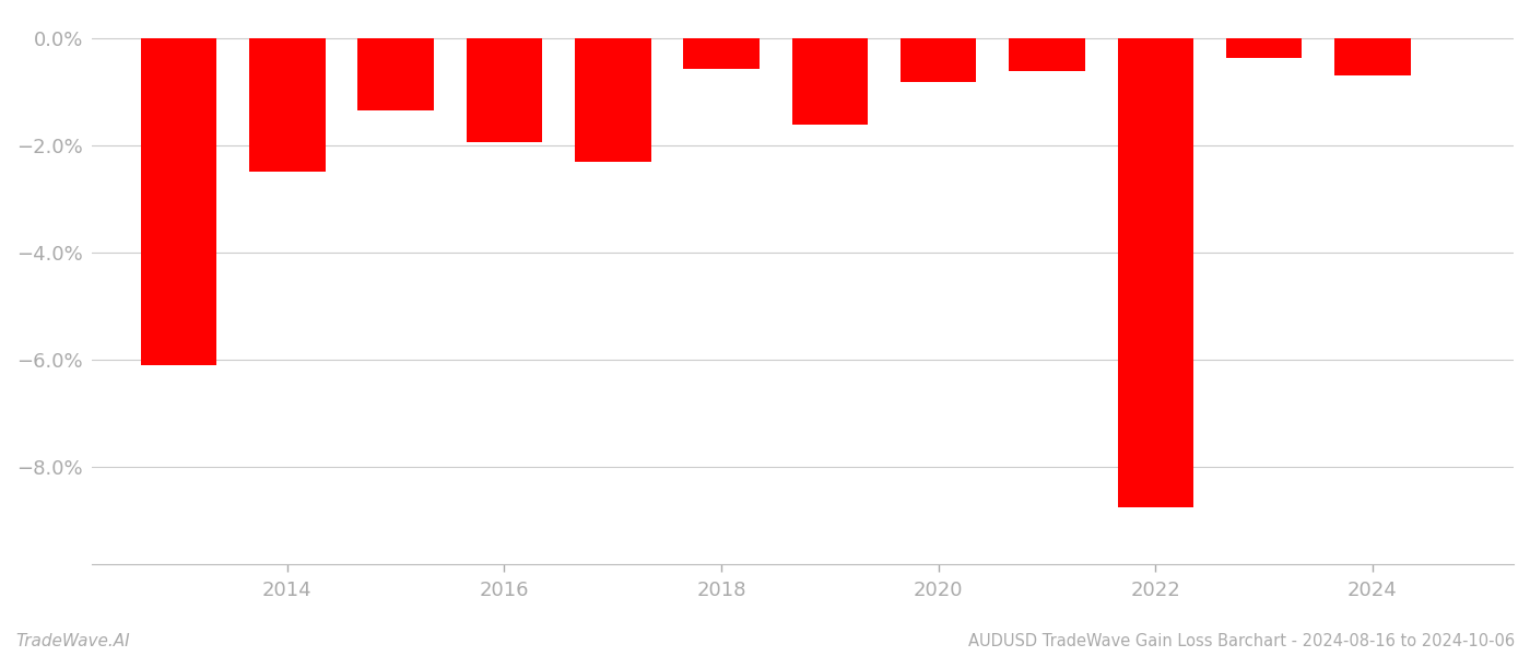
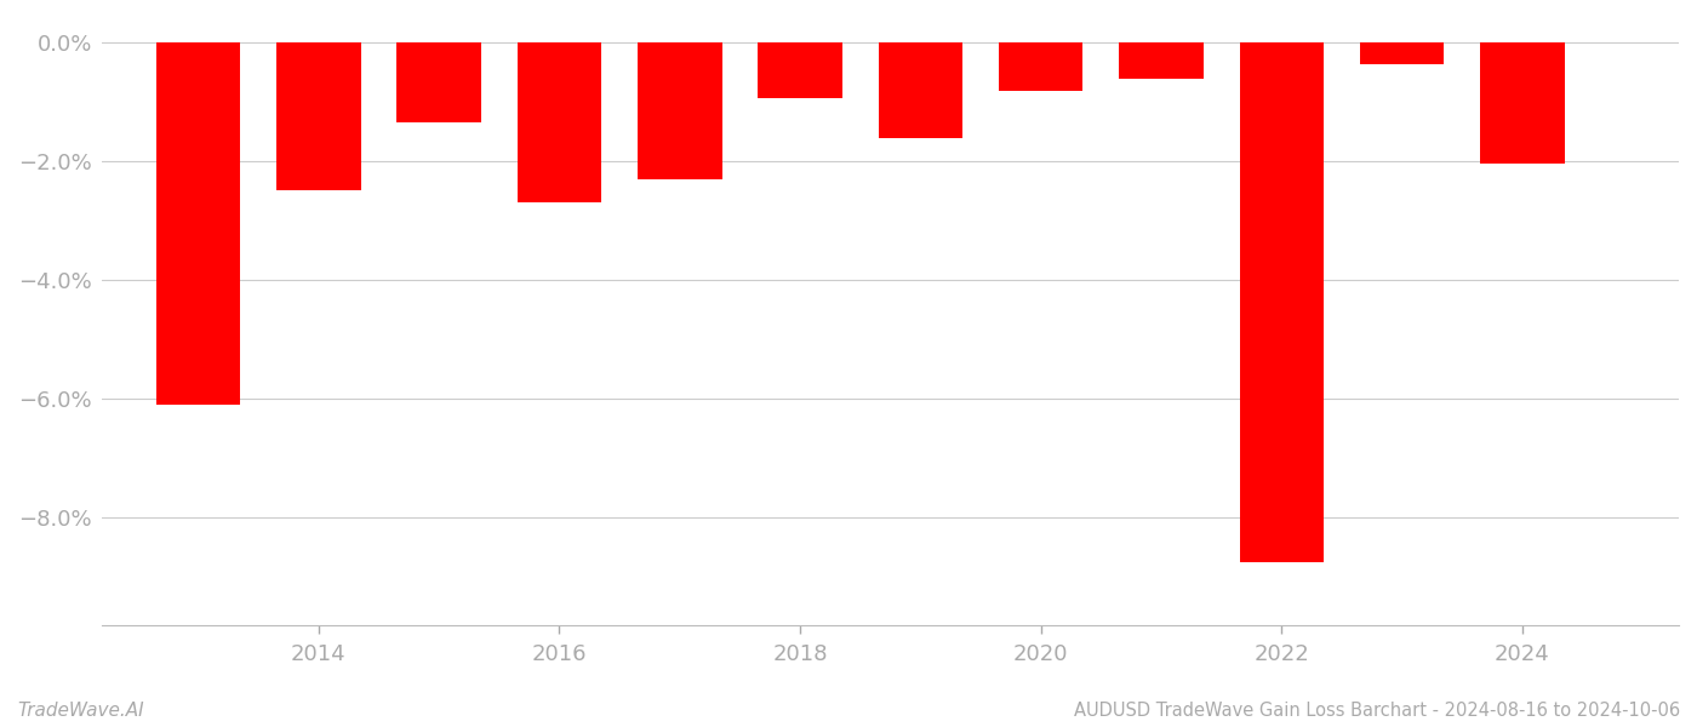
2016: -1.95% -> -2.70%
2018: -0.58% -> -0.95%
2024: -0.70% -> -2.05%
